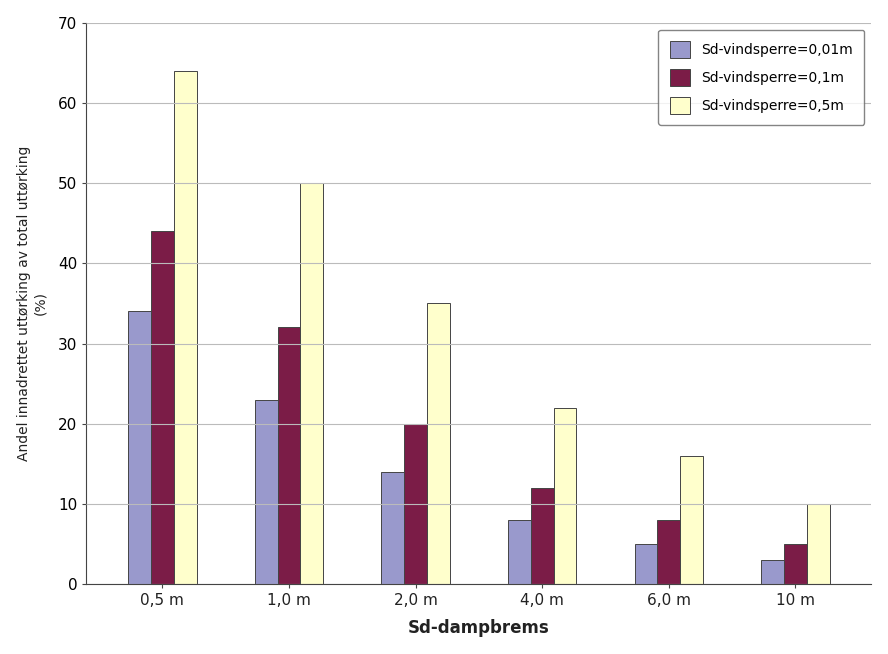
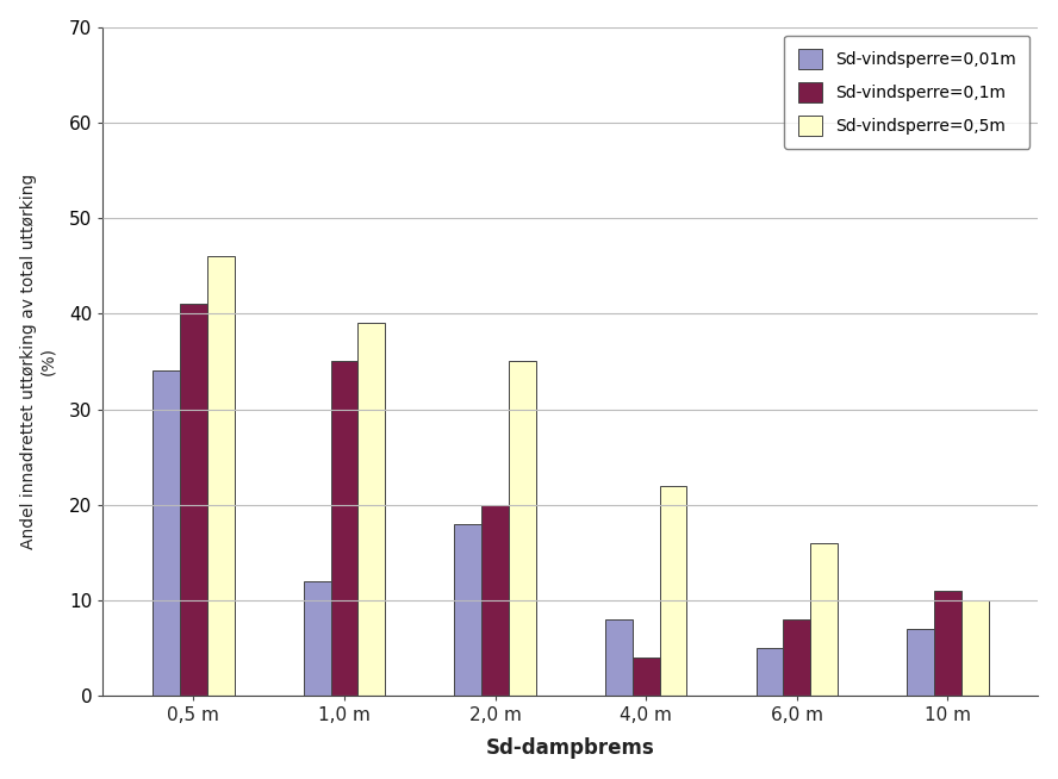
Sd-vindsperre=0,1m/0,5 m: 44 -> 41
Sd-vindsperre=0,5m/0,5 m: 64 -> 46
Sd-vindsperre=0,01m/1,0 m: 23 -> 12
Sd-vindsperre=0,1m/1,0 m: 32 -> 35
Sd-vindsperre=0,5m/1,0 m: 50 -> 39
Sd-vindsperre=0,01m/2,0 m: 14 -> 18
Sd-vindsperre=0,1m/4,0 m: 12 -> 4
Sd-vindsperre=0,01m/10 m: 3 -> 7
Sd-vindsperre=0,1m/10 m: 5 -> 11
